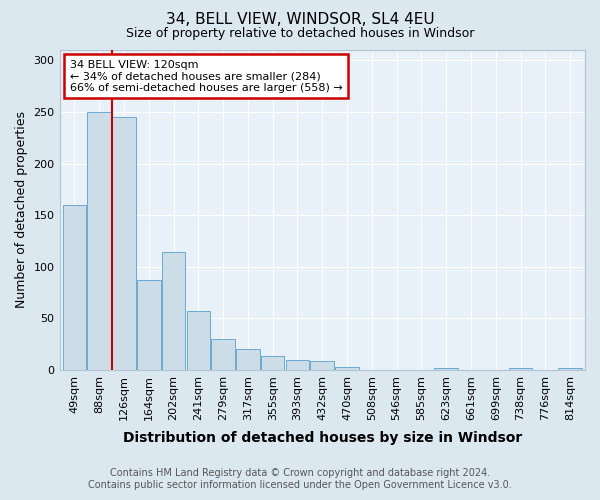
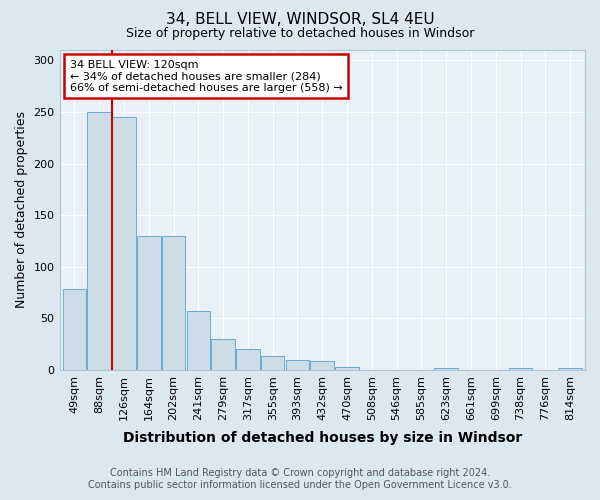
49sqm: 160 -> 78
164sqm: 87 -> 130
202sqm: 114 -> 130
